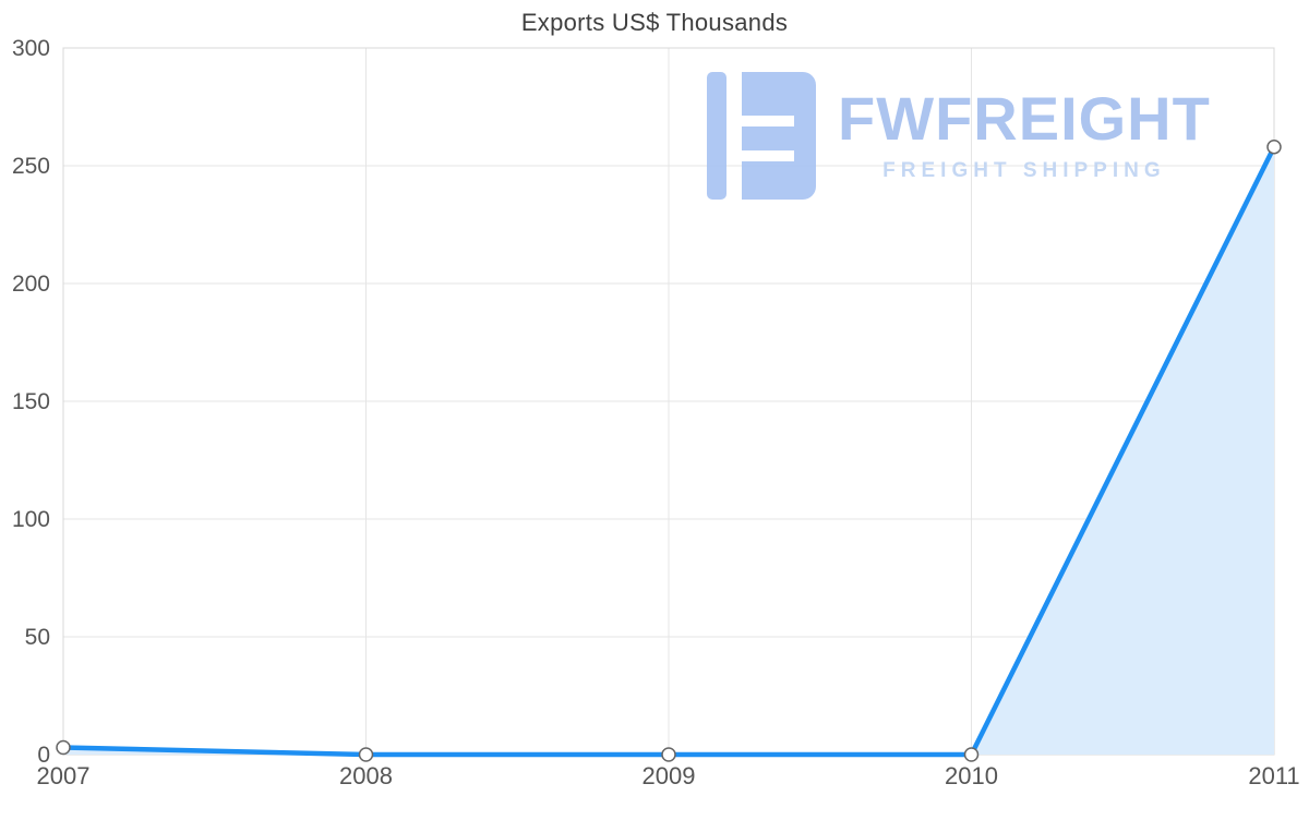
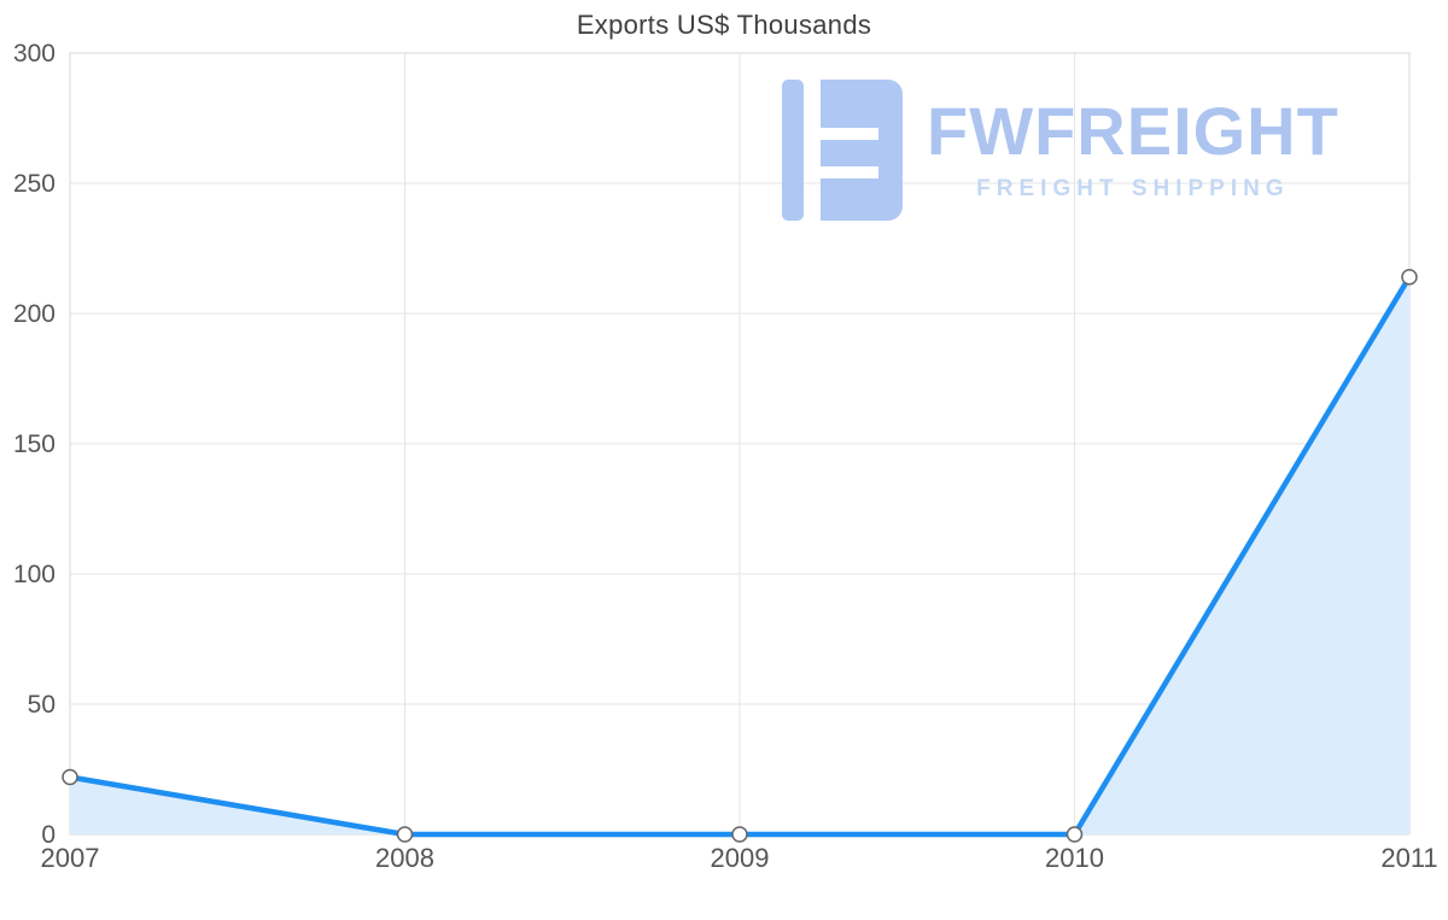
2007: 3 -> 22
2011: 258 -> 214
